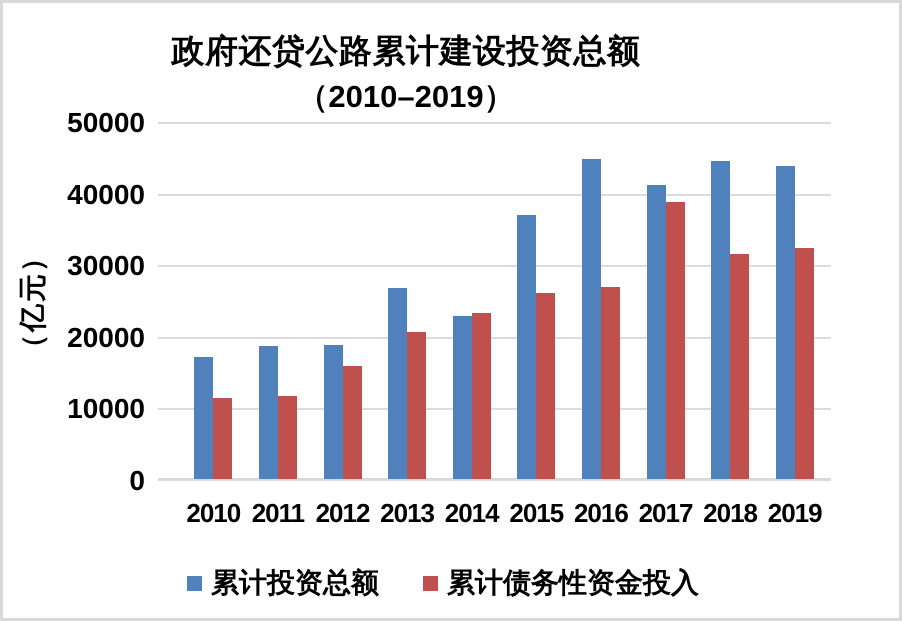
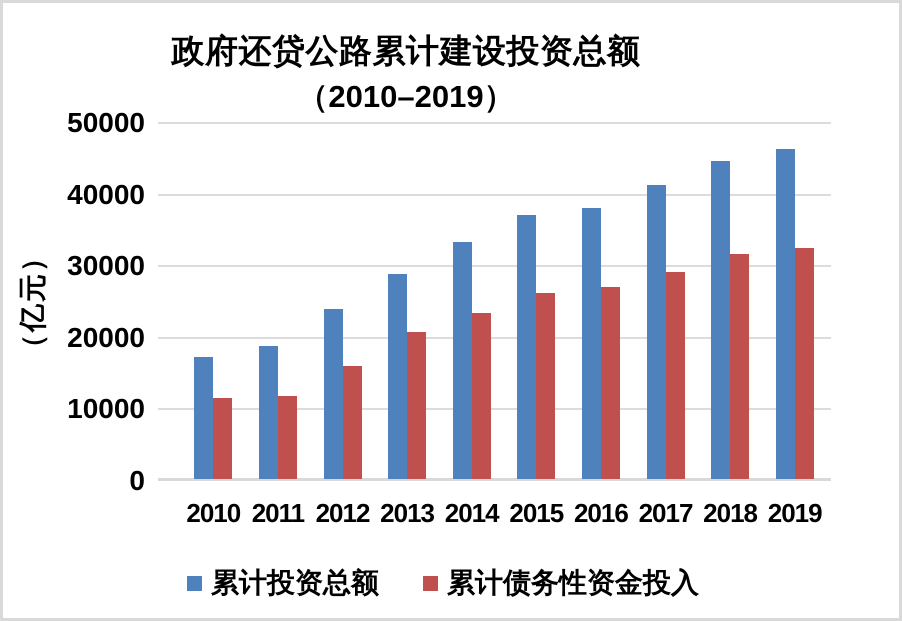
累计投资总额/2012: 19000 -> 24000
累计投资总额/2013: 27000 -> 29000
累计投资总额/2014: 23000 -> 33000
累计投资总额/2016: 45000 -> 38000
累计债务性资金投入/2017: 39000 -> 29000
累计投资总额/2019: 44000 -> 46000
